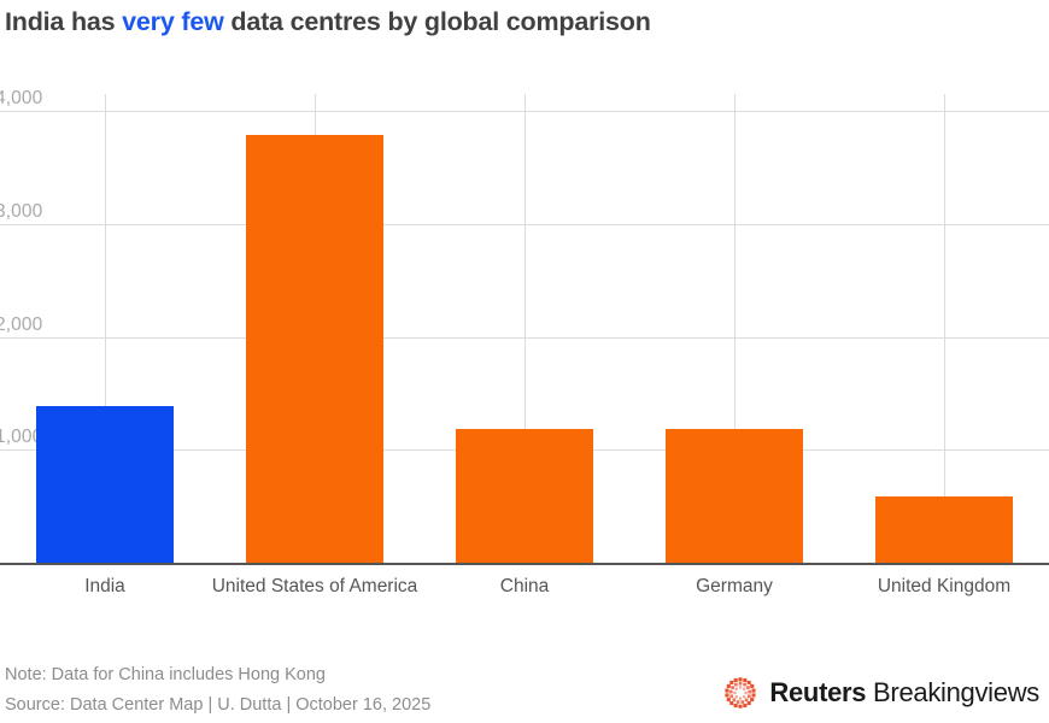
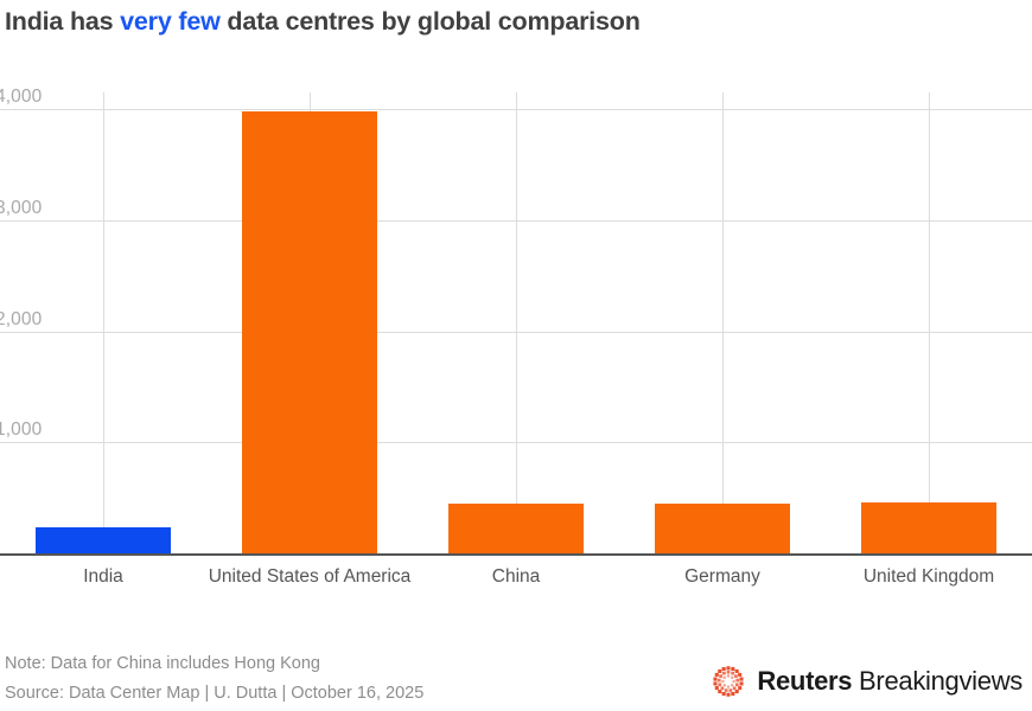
India: 1400 -> 200
United States of America: 3800 -> 4000
China: 1200 -> 500
Germany: 1200 -> 500
United Kingdom: 600 -> 500
